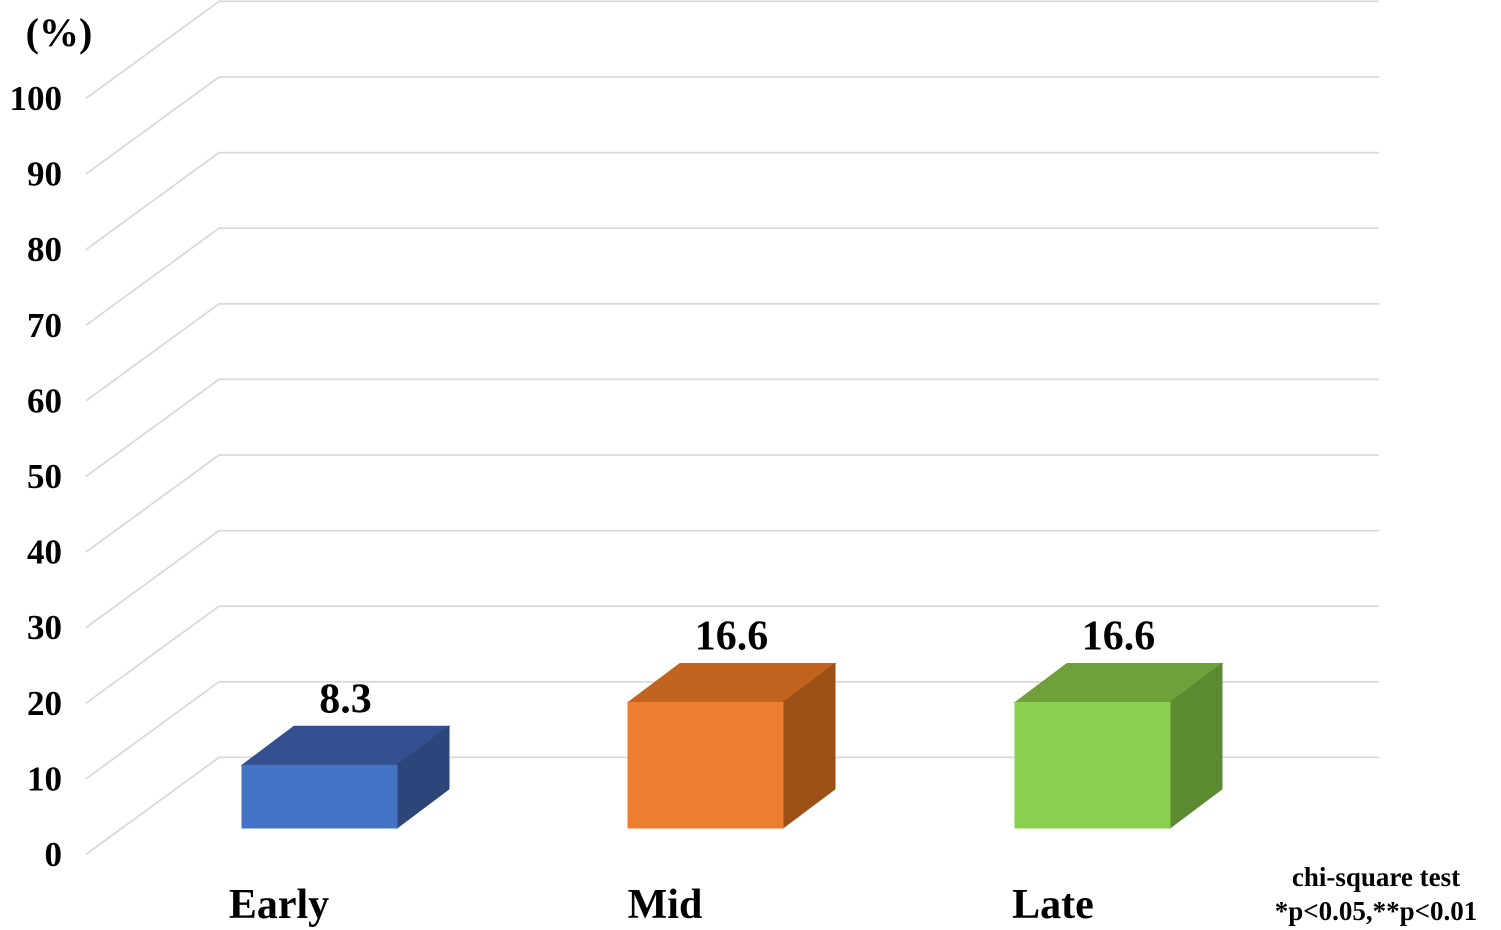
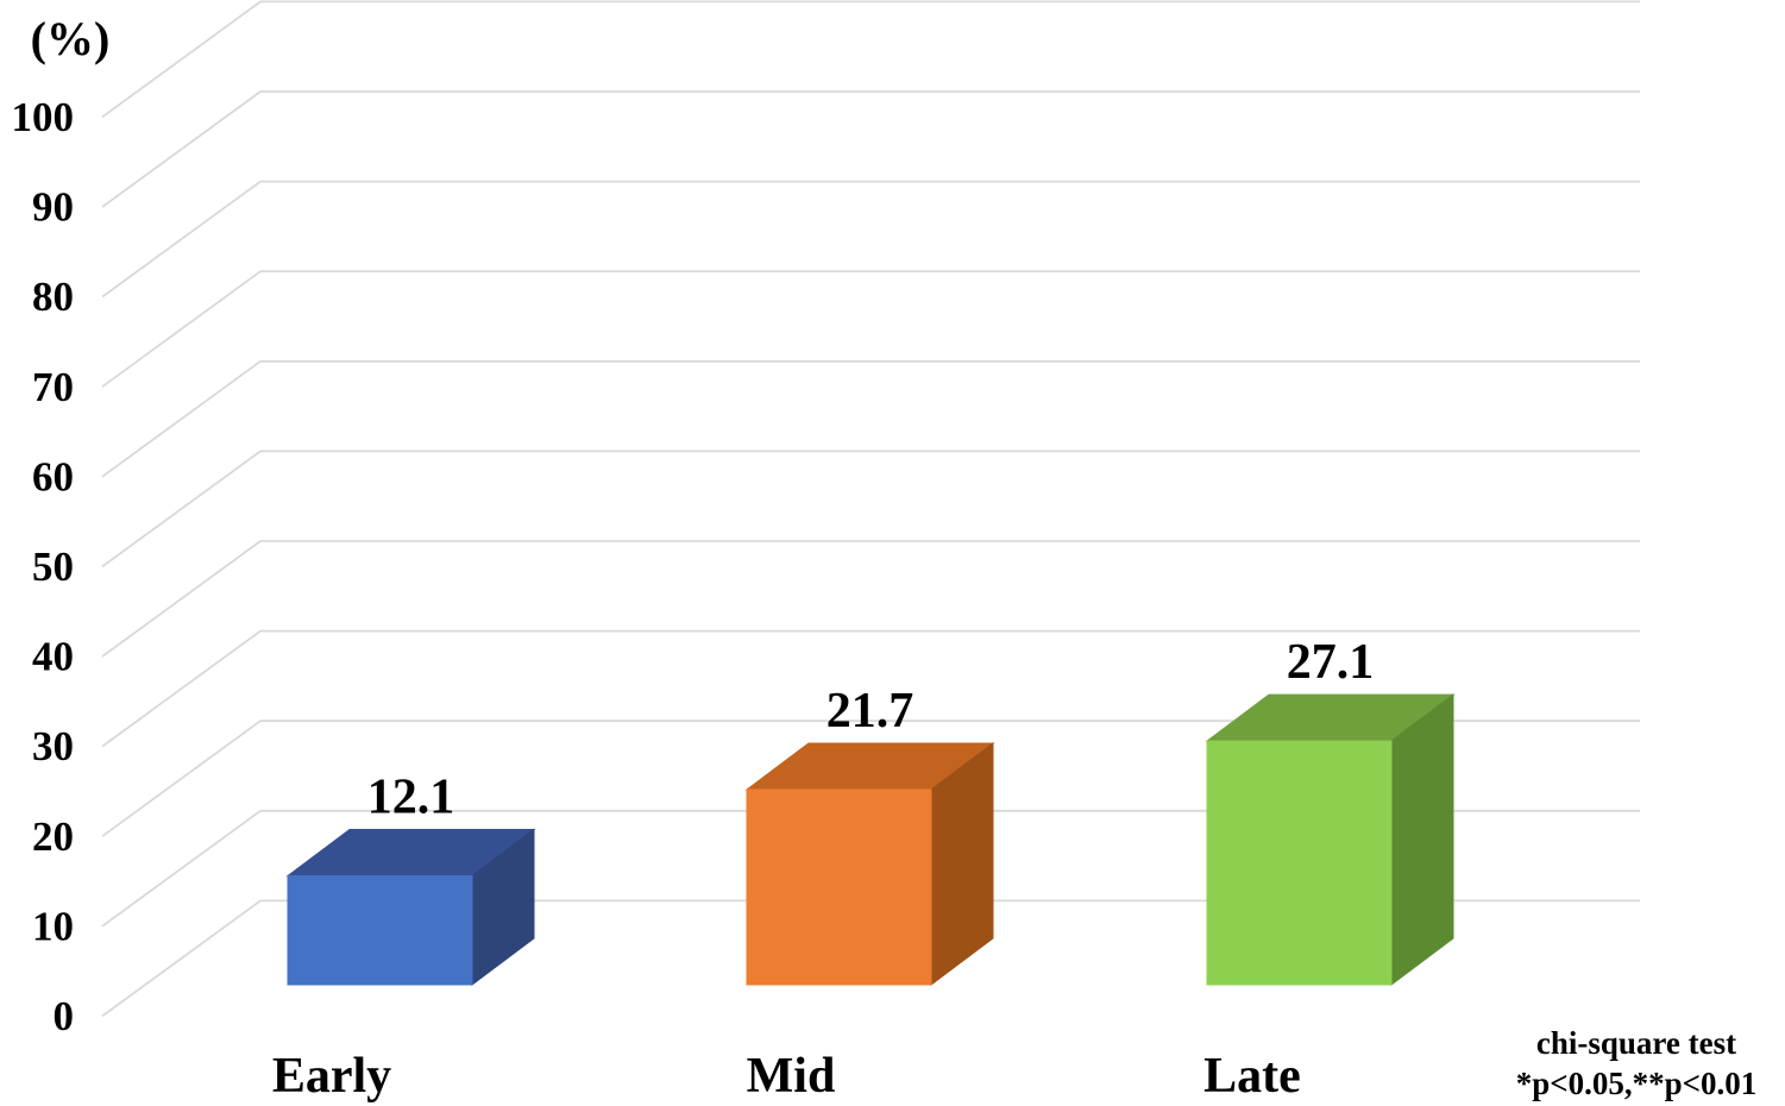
Early: 8.3 -> 12.1
Mid: 16.6 -> 21.7
Late: 16.6 -> 27.1
